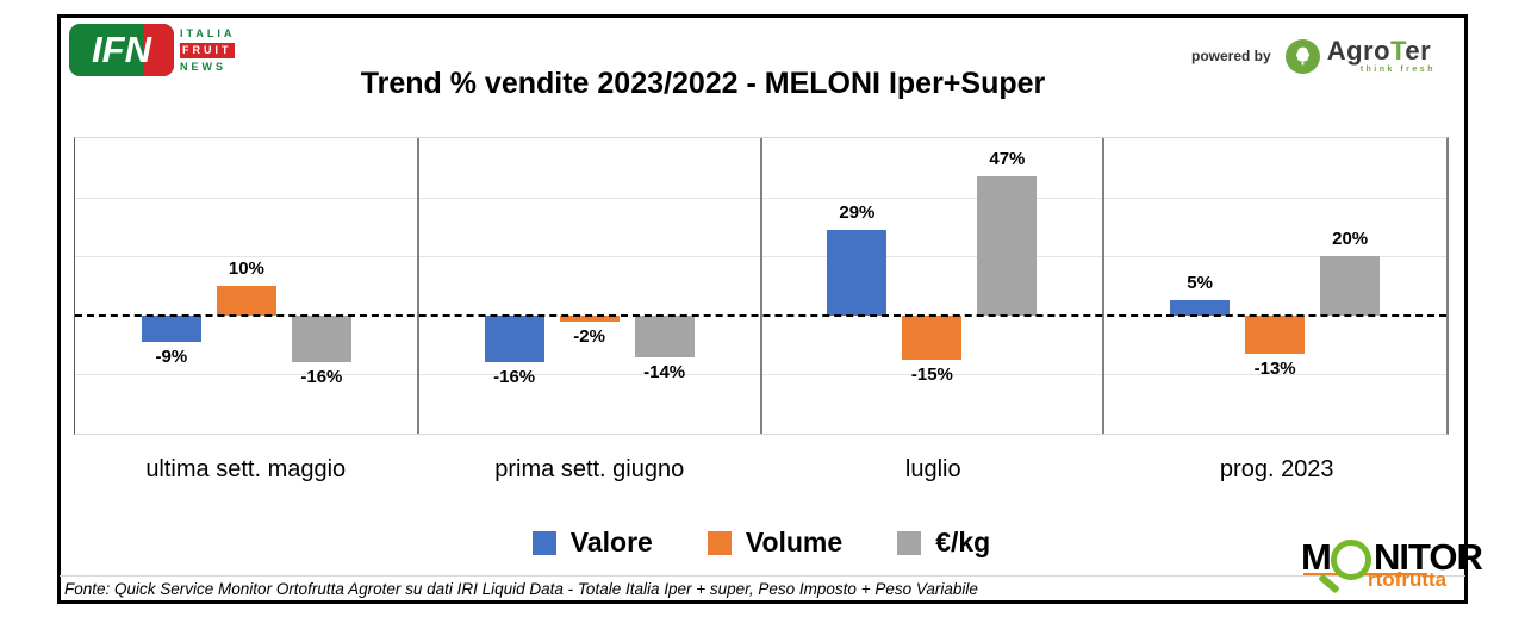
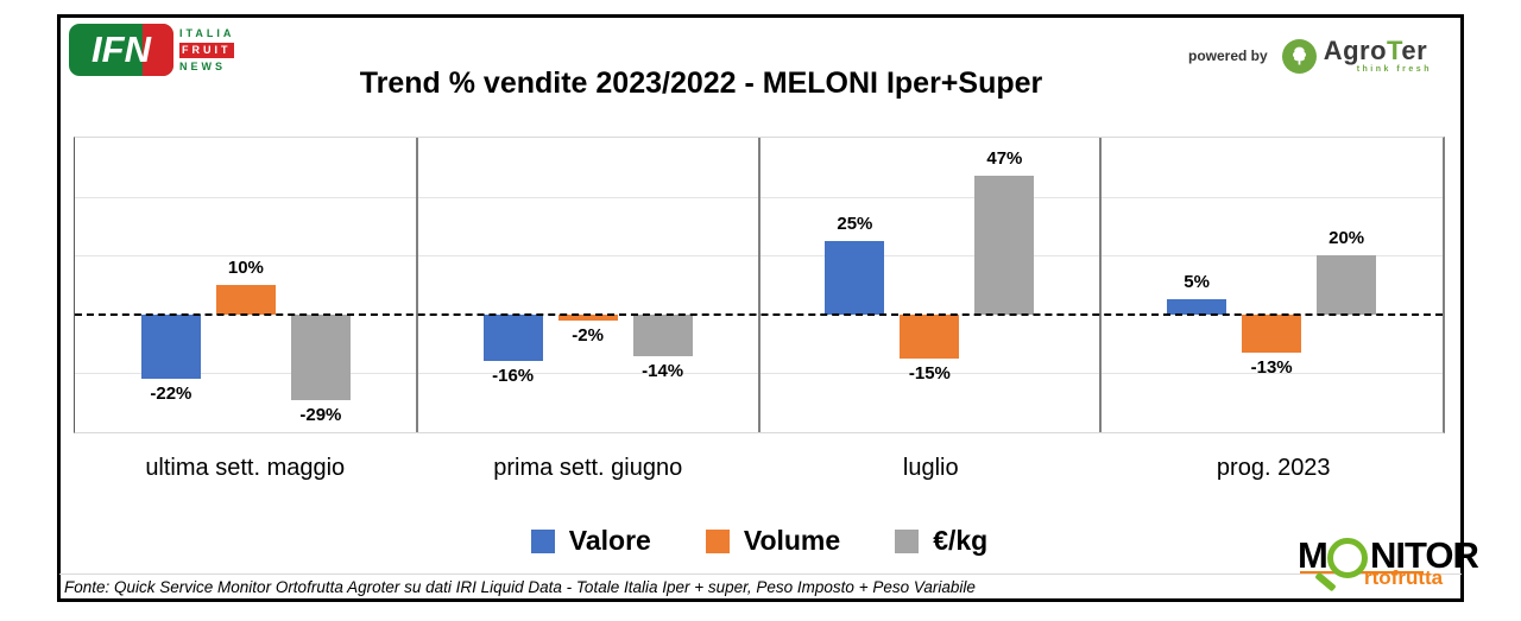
Valore/ultima sett. maggio: -9% -> -22%
€/kg/ultima sett. maggio: -16% -> -29%
Valore/luglio: 29% -> 25%
